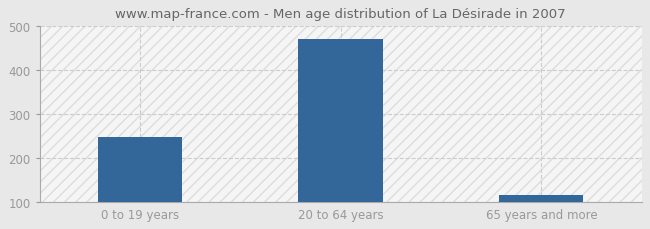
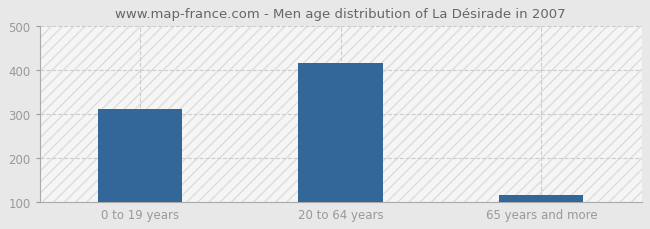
0 to 19 years: 247 -> 310
20 to 64 years: 470 -> 415
